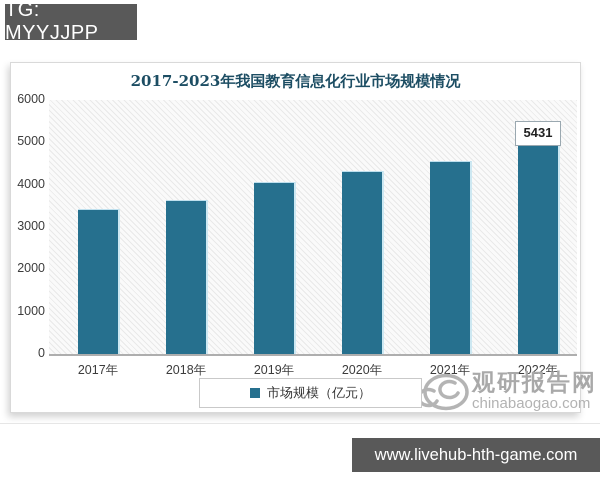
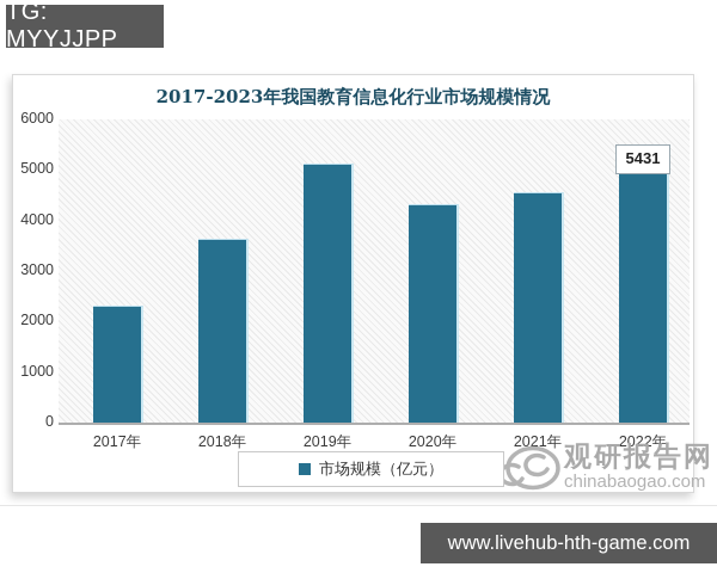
2017年: 3400 -> 2300
2019年: 4000 -> 5100
